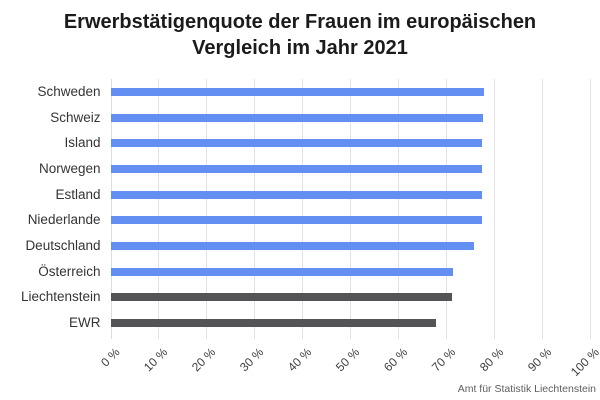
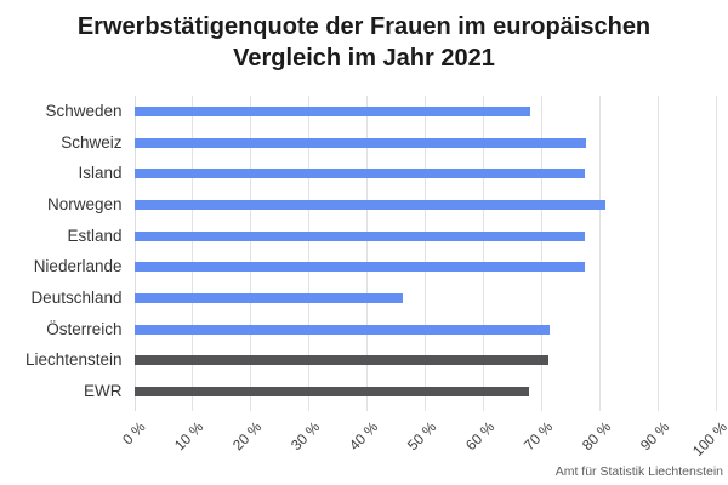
Schweden: 78% -> 68%
Norwegen: 77% -> 81%
Deutschland: 76% -> 46%
